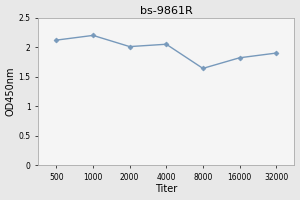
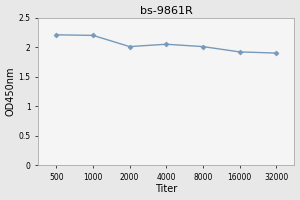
500: 2.12 -> 2.21
8000: 1.64 -> 2.01
16000: 1.82 -> 1.92
